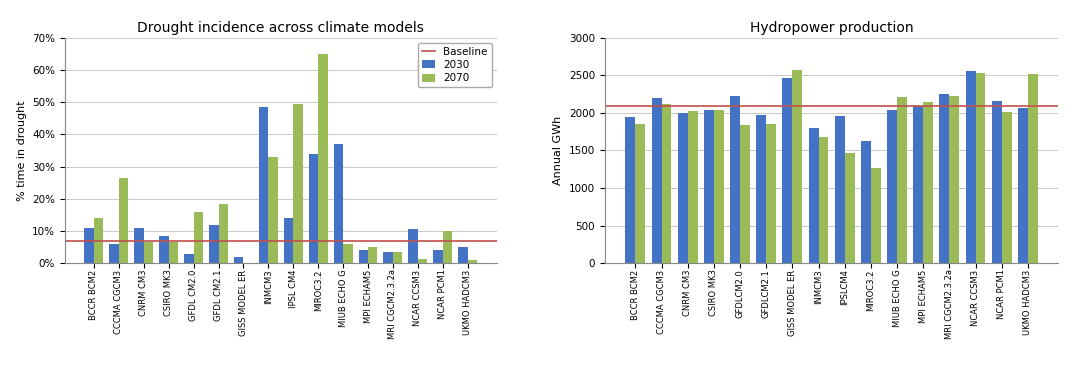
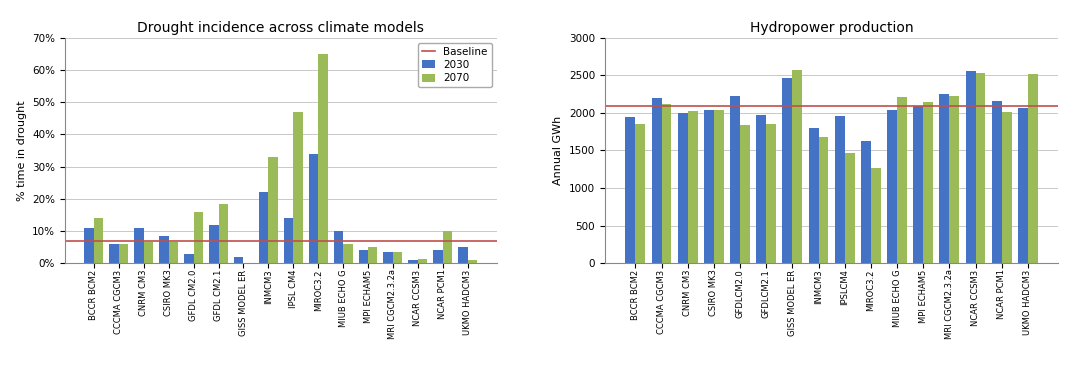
Drought incidence across climate models/2070/CCCMA CGCM3: 26.5% -> 6.0%
Drought incidence across climate models/2030/INMCM3: 48.5% -> 22.0%
Drought incidence across climate models/2070/IPSL CM4: 49.5% -> 47.0%
Drought incidence across climate models/2030/MIUB ECHO G: 37.0% -> 10.0%
Drought incidence across climate models/2030/NCAR CCSM3: 10.5% -> 1.0%
